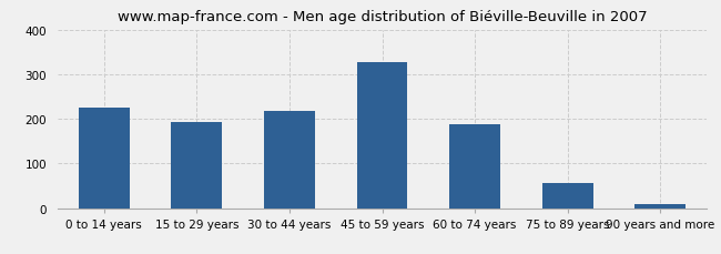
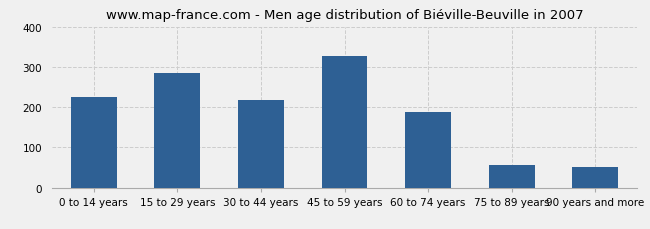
15 to 29 years: 192 -> 285
90 years and more: 10 -> 50
